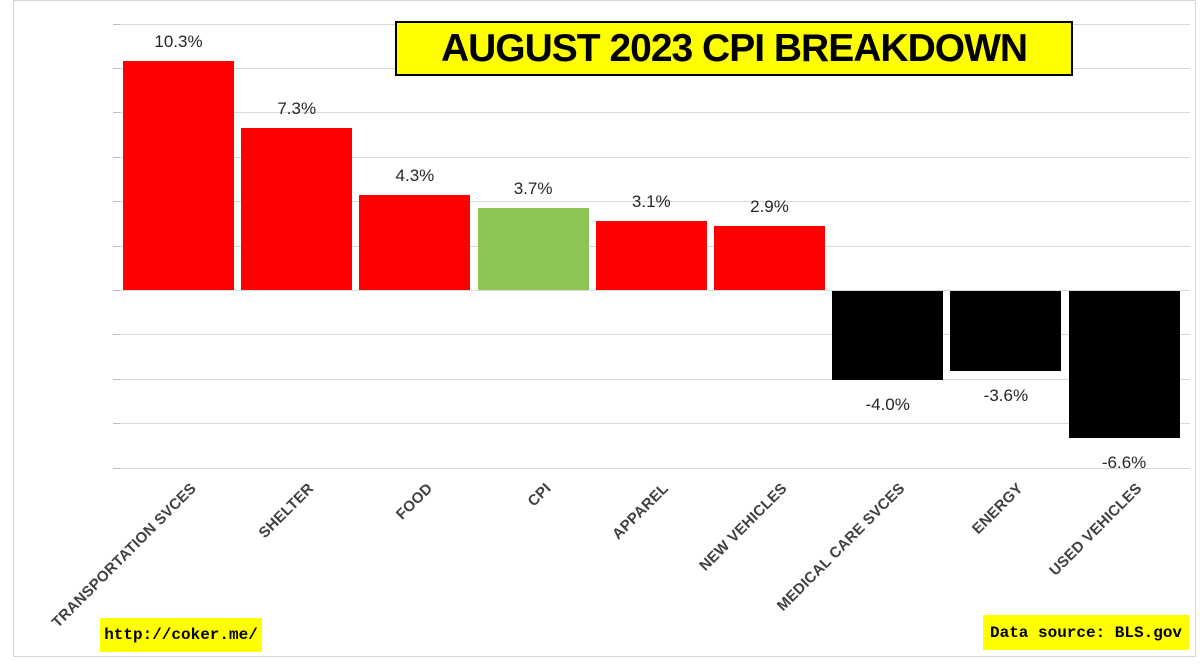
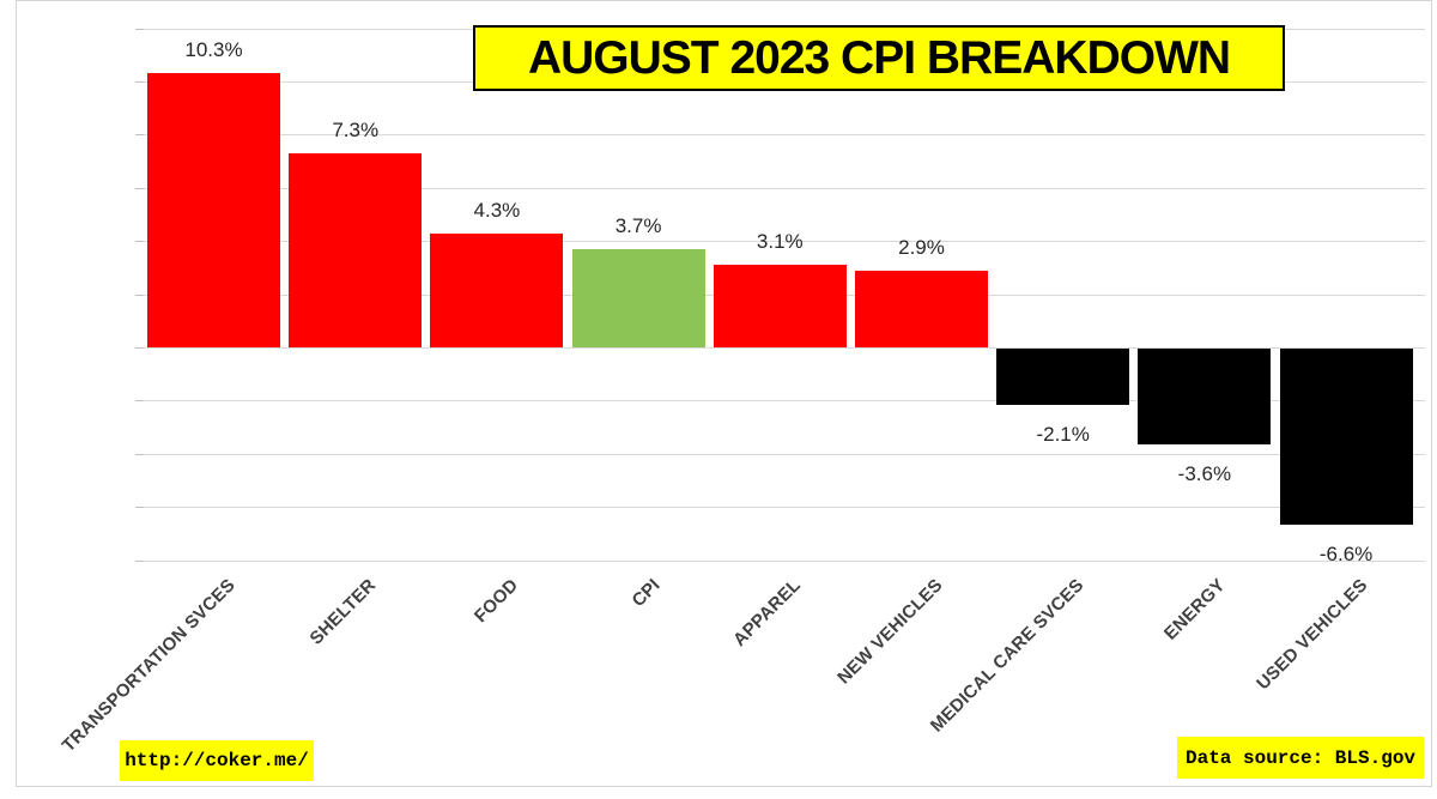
MEDICAL CARE SVCES: -4.0% -> -2.1%
